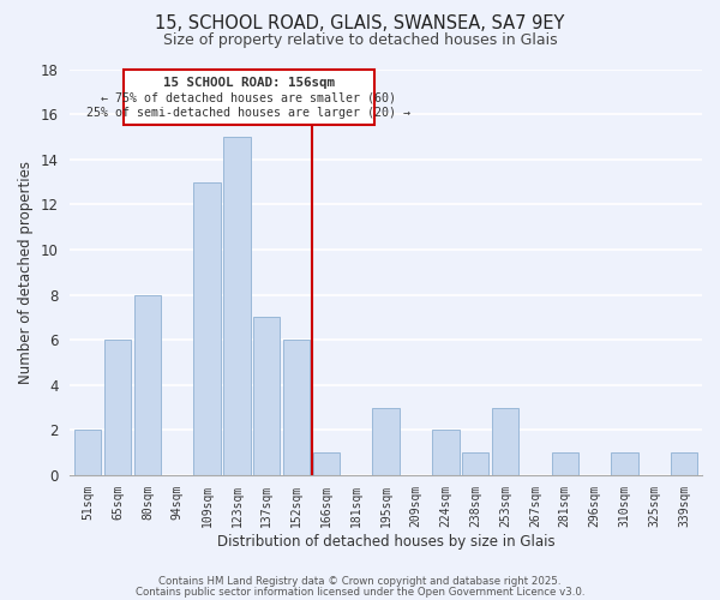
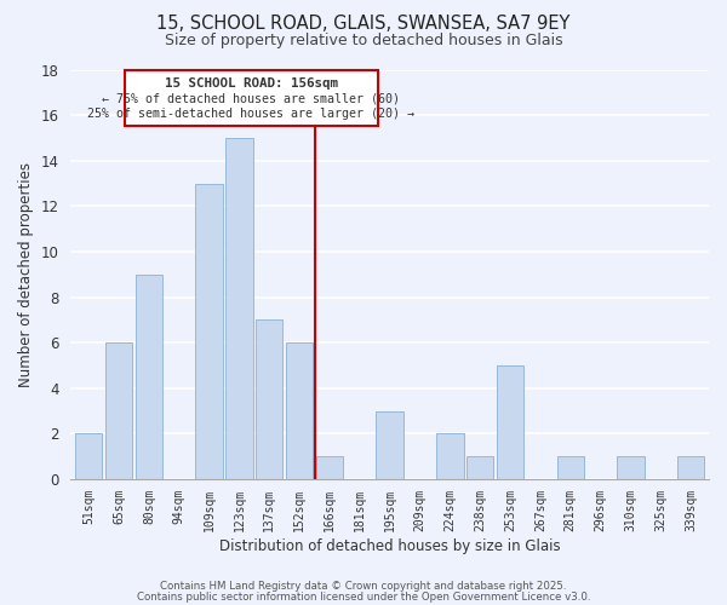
80sqm: 8 -> 9
253sqm: 3 -> 5
